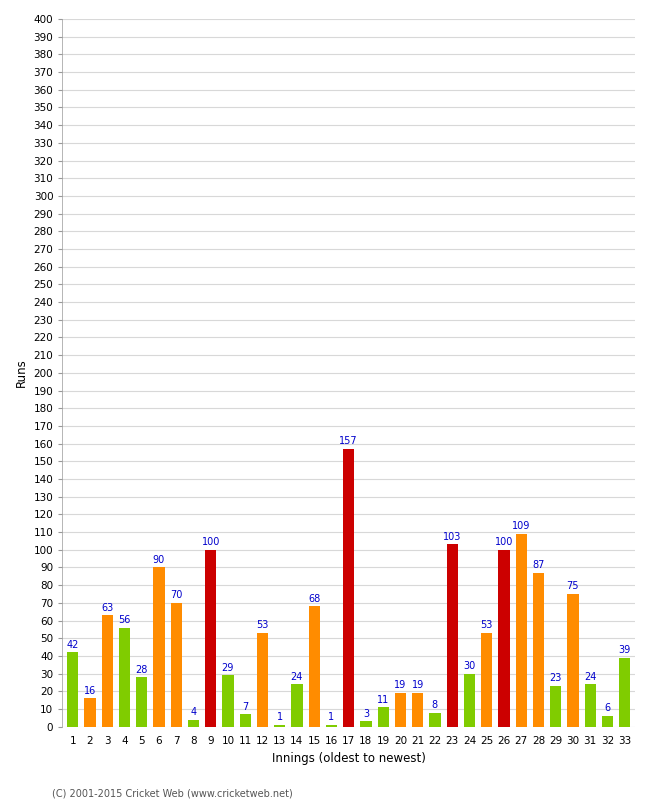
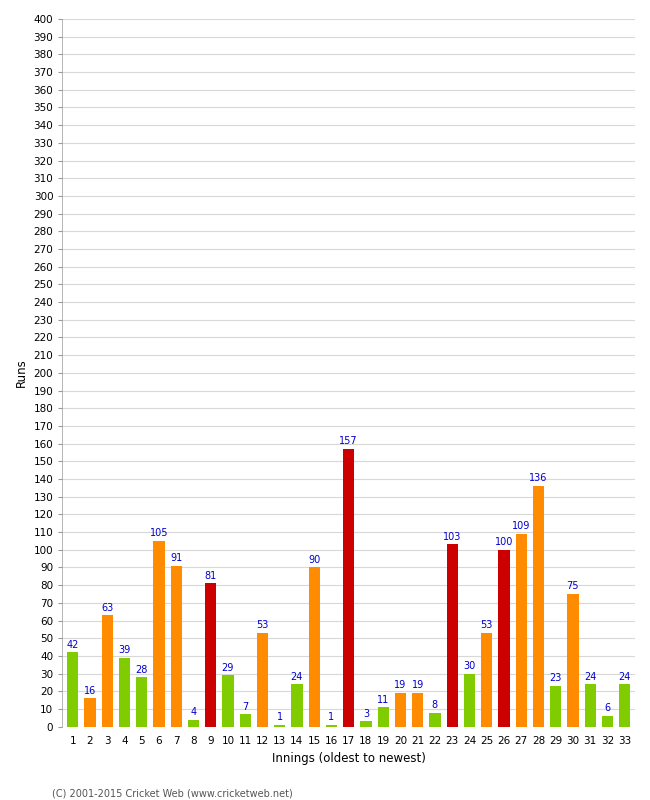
4: 56 -> 39
6: 90 -> 105
7: 70 -> 91
9: 100 -> 81
15: 68 -> 90
28: 87 -> 136
33: 39 -> 24
